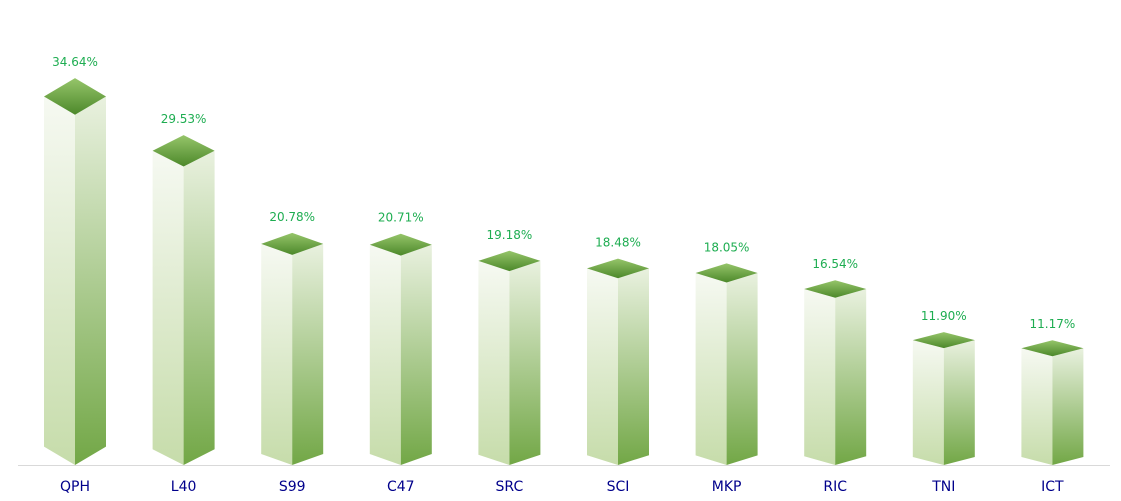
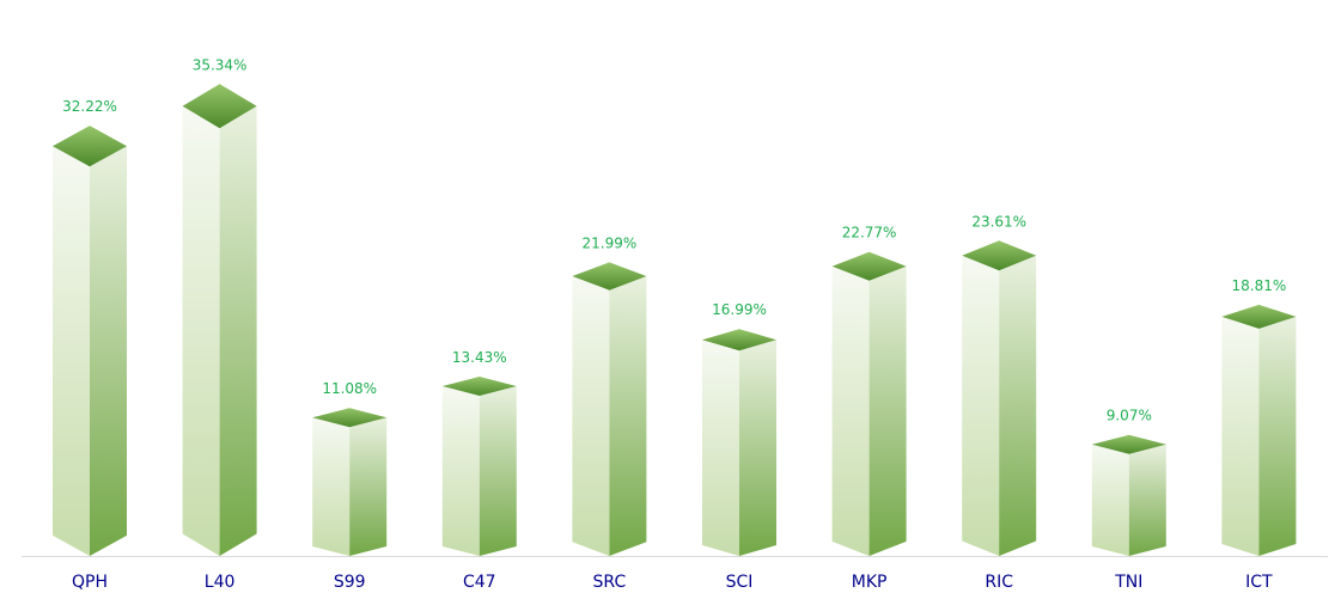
QPH: 34.64% -> 32.22%
L40: 29.53% -> 35.34%
S99: 20.78% -> 11.08%
C47: 20.71% -> 13.43%
SRC: 19.18% -> 21.99%
SCI: 18.48% -> 16.99%
MKP: 18.05% -> 22.77%
RIC: 16.54% -> 23.61%
TNI: 11.90% -> 9.07%
ICT: 11.17% -> 18.81%
